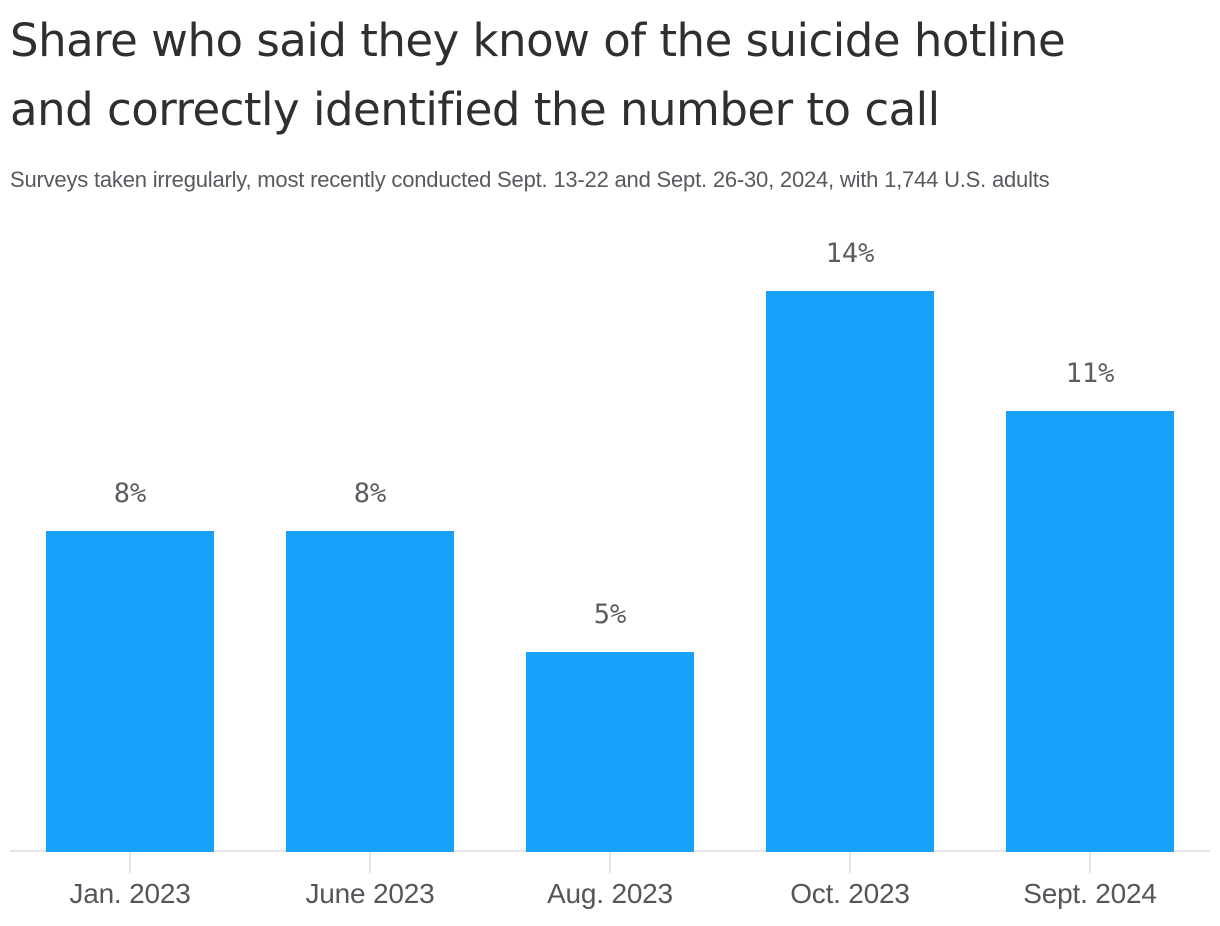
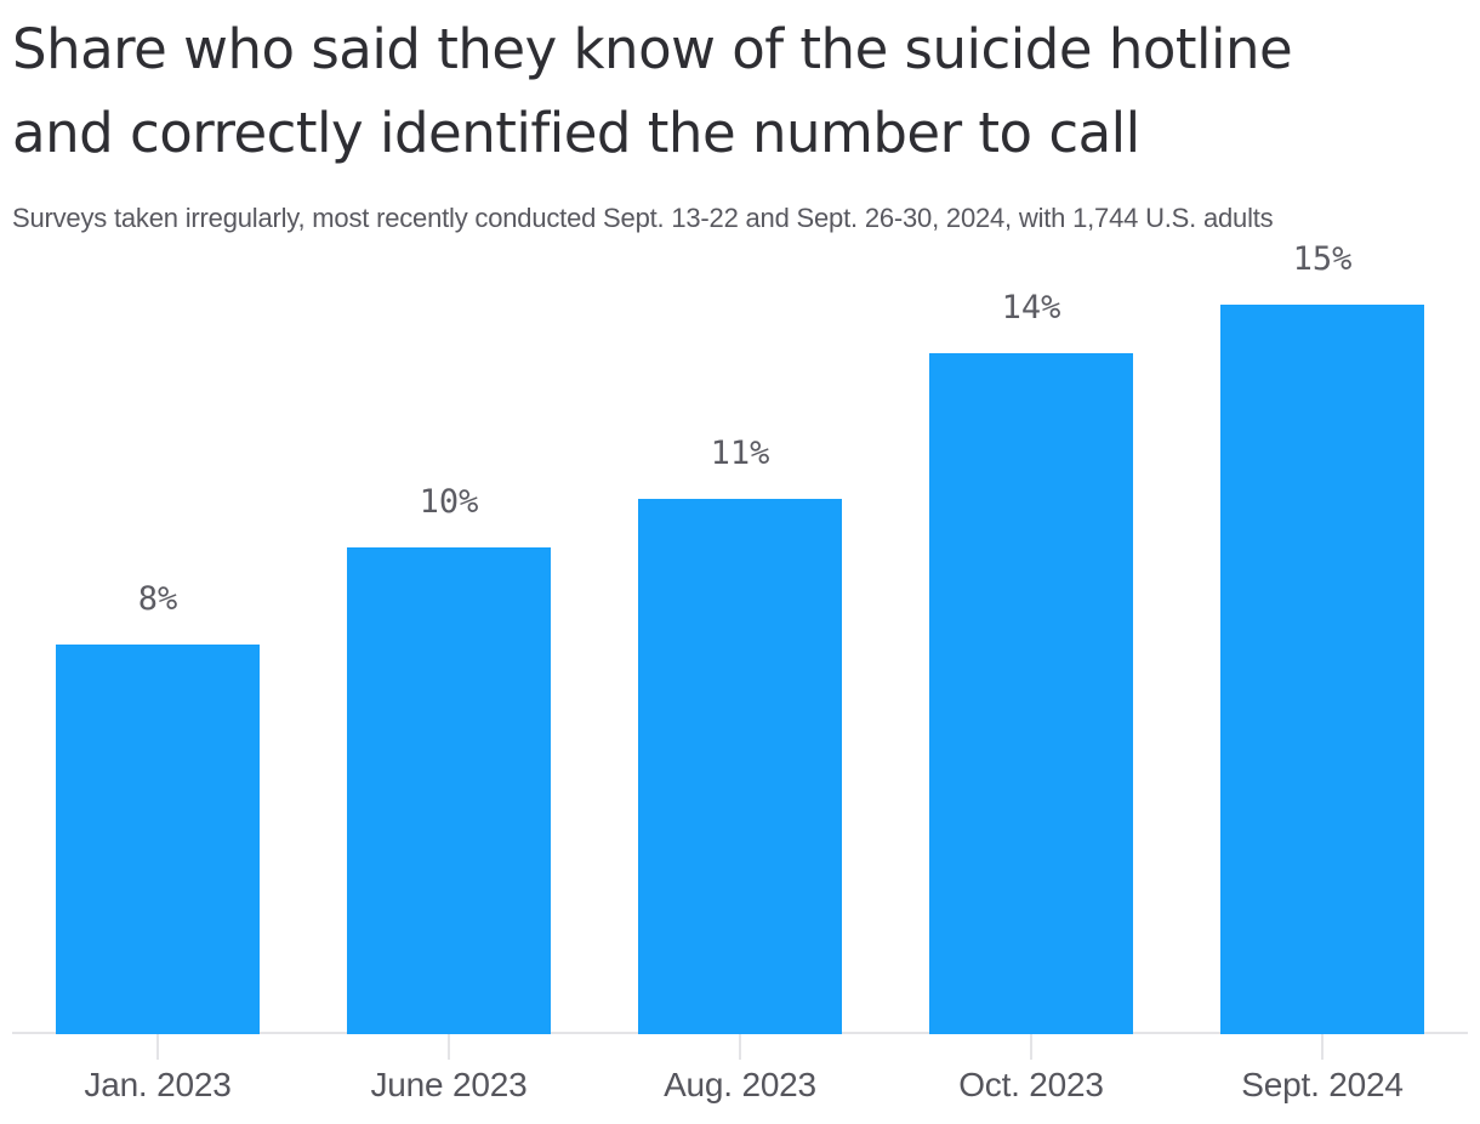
June 2023: 8% -> 10%
Aug. 2023: 5% -> 11%
Sept. 2024: 11% -> 15%
